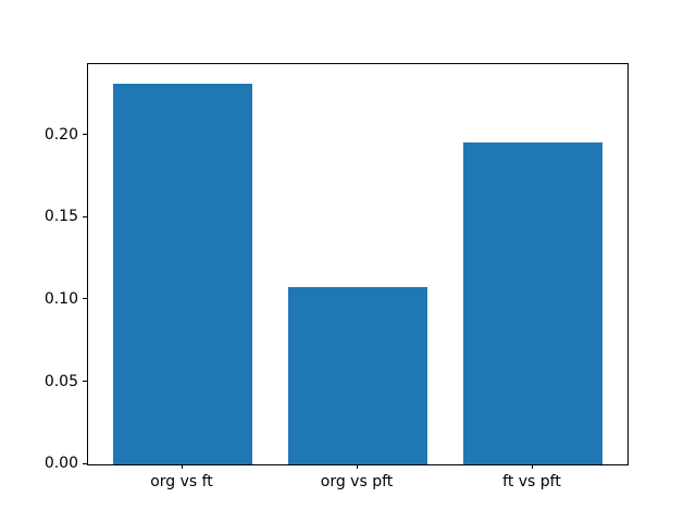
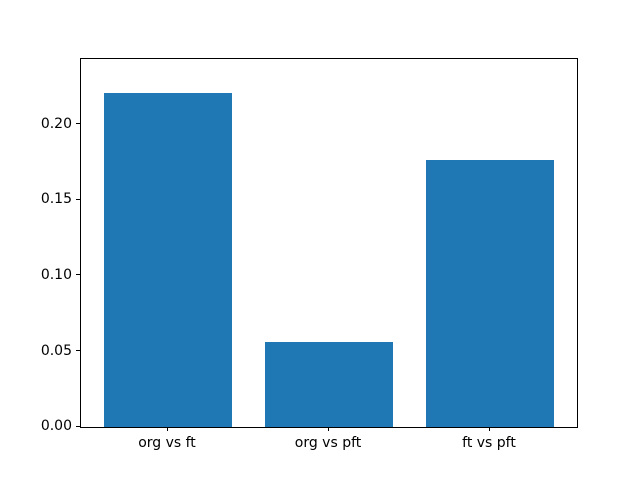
org vs ft: 0.232 -> 0.221
org vs pft: 0.108 -> 0.056
ft vs pft: 0.196 -> 0.177
